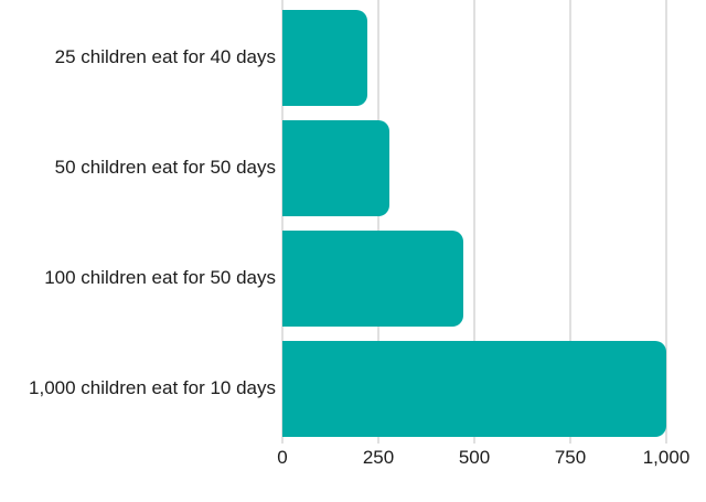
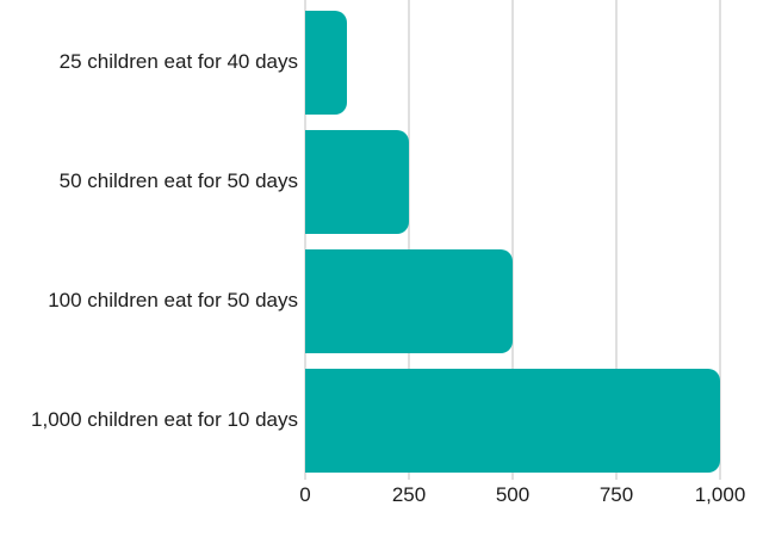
25 children eat for 40 days: 220 -> 100
50 children eat for 50 days: 280 -> 250
100 children eat for 50 days: 470 -> 500
